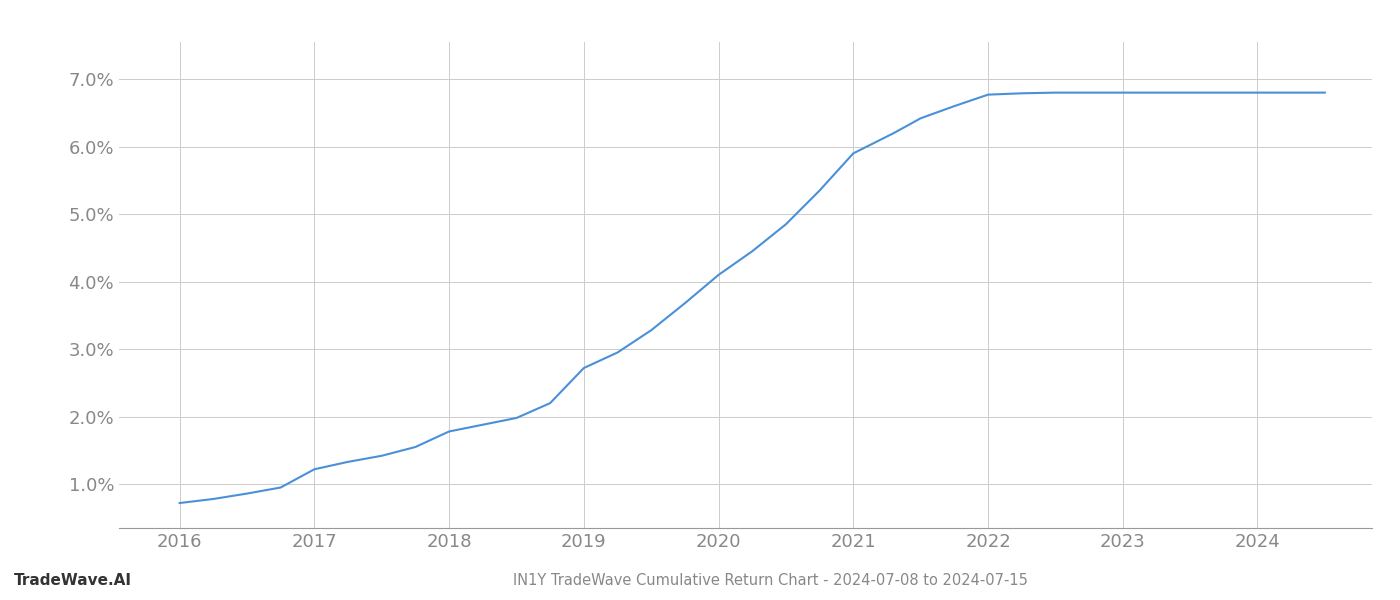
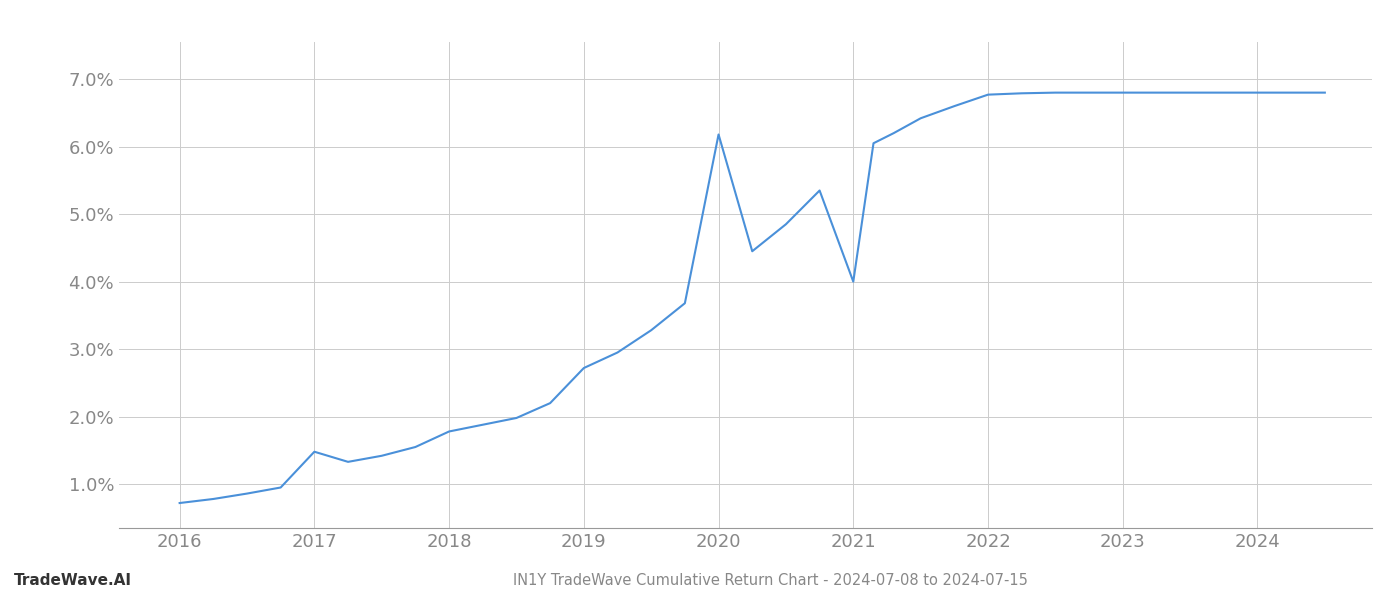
2017: 1.22% -> 1.48%
2020: 4.10% -> 6.18%
2021: 5.90% -> 4.00%
